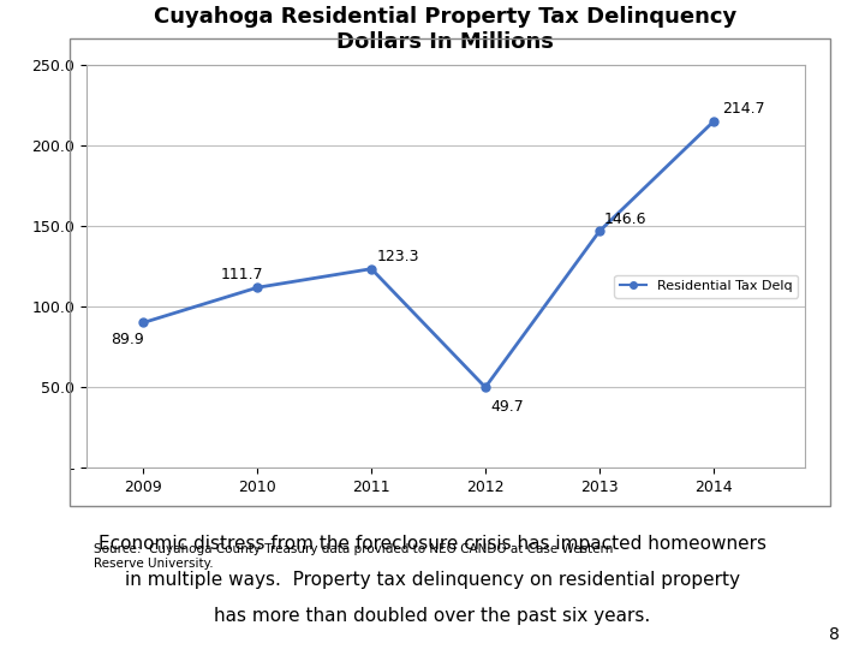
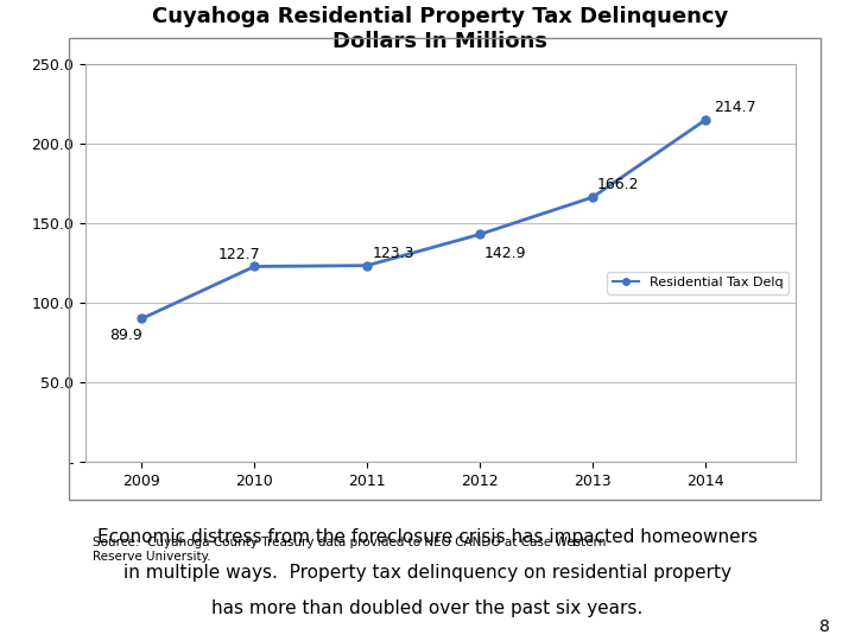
2010: 111.7 -> 122.7
2012: 49.7 -> 142.9
2013: 146.6 -> 166.2
